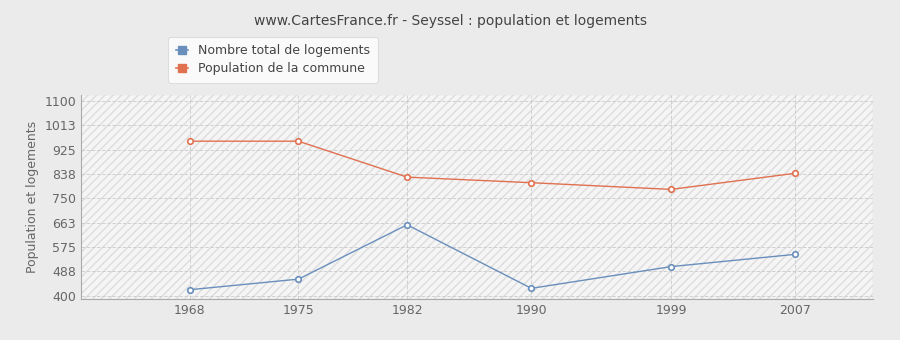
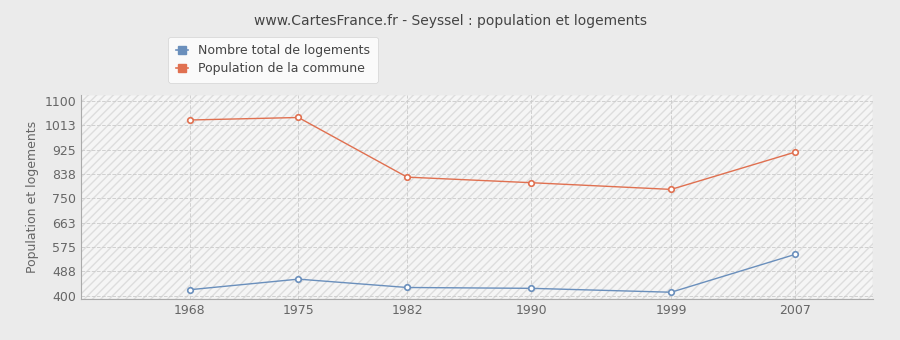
Population de la commune/1968: 955 -> 1031
Population de la commune/1975: 955 -> 1040
Nombre total de logements/1982: 655 -> 430
Nombre total de logements/1999: 505 -> 413
Population de la commune/2007: 840 -> 916
